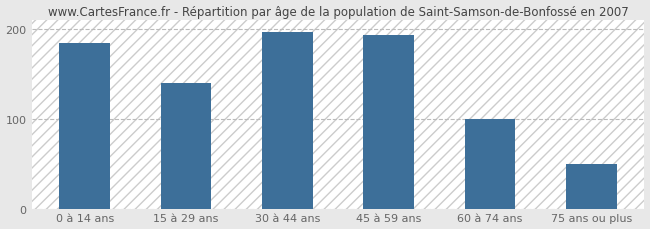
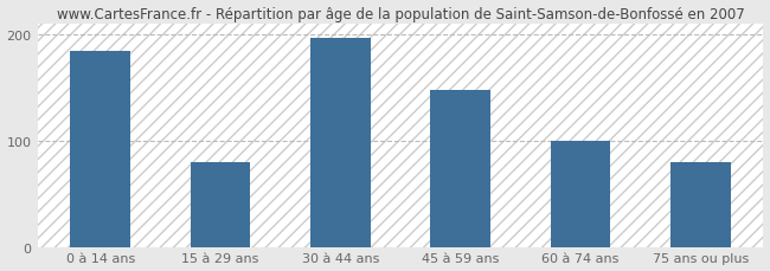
15 à 29 ans: 140 -> 80
45 à 59 ans: 193 -> 148
75 ans ou plus: 50 -> 80
